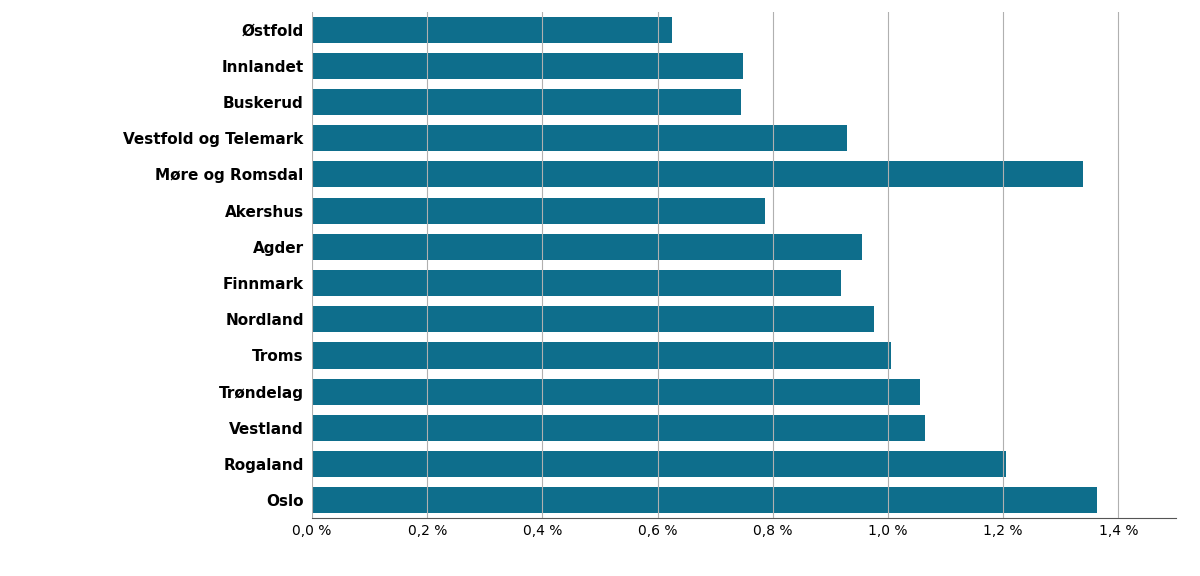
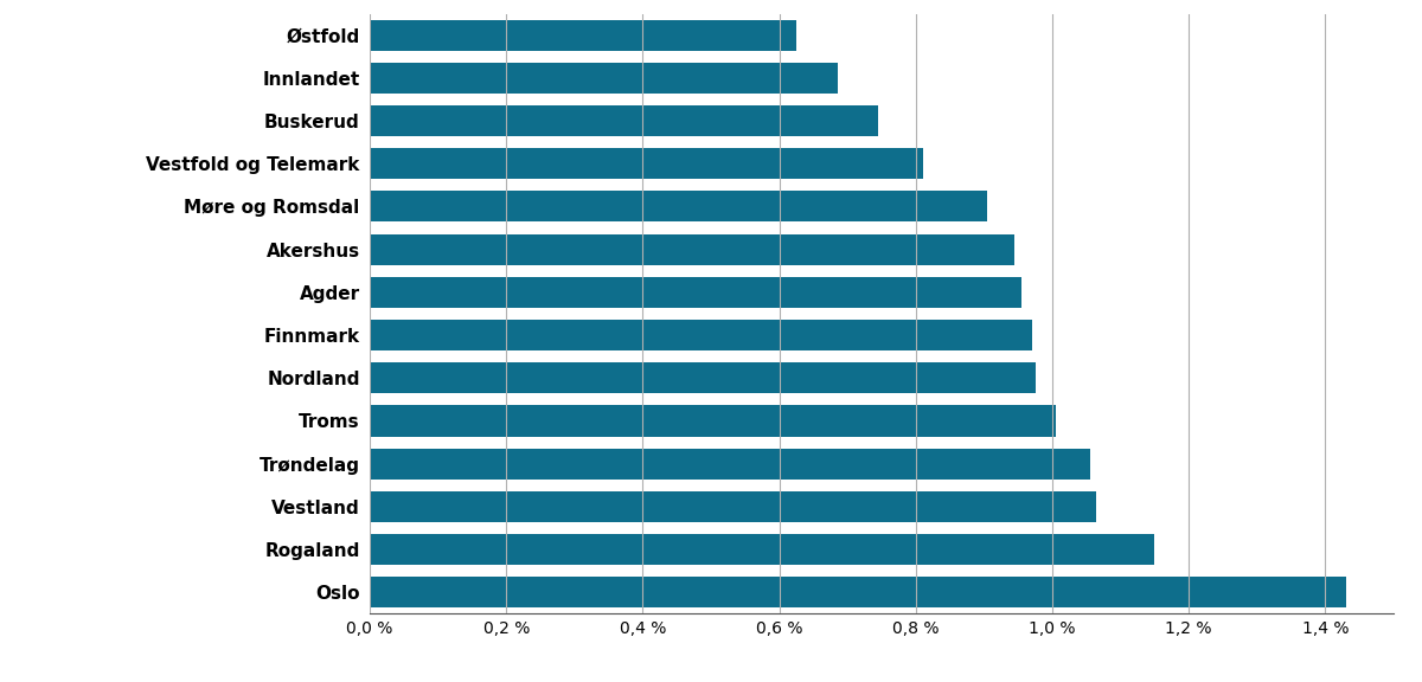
Innlandet: 0,748 % -> 0,685 %
Vestfold og Telemark: 0,928 % -> 0,810 %
Møre og Romsdal: 1,338 % -> 0,905 %
Akershus: 0,786 % -> 0,945 %
Finnmark: 0,918 % -> 0,970 %
Rogaland: 1,204 % -> 1,150 %
Oslo: 1,362 % -> 1,430 %
